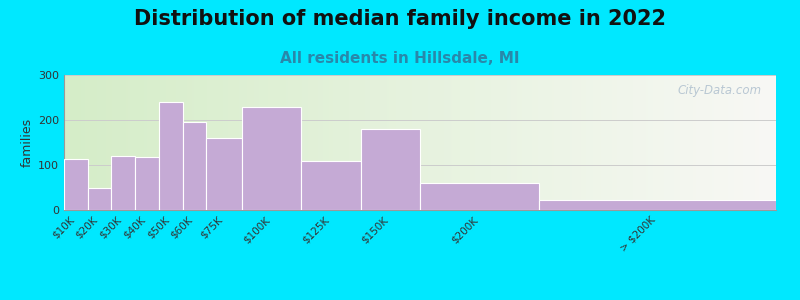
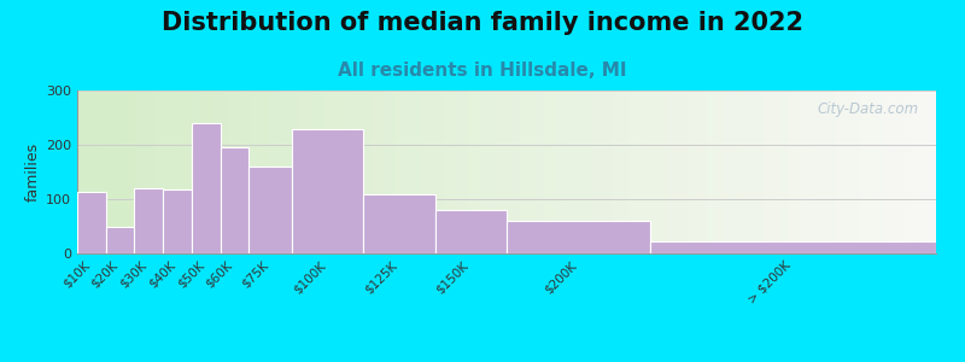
$150K: 180 -> 80
